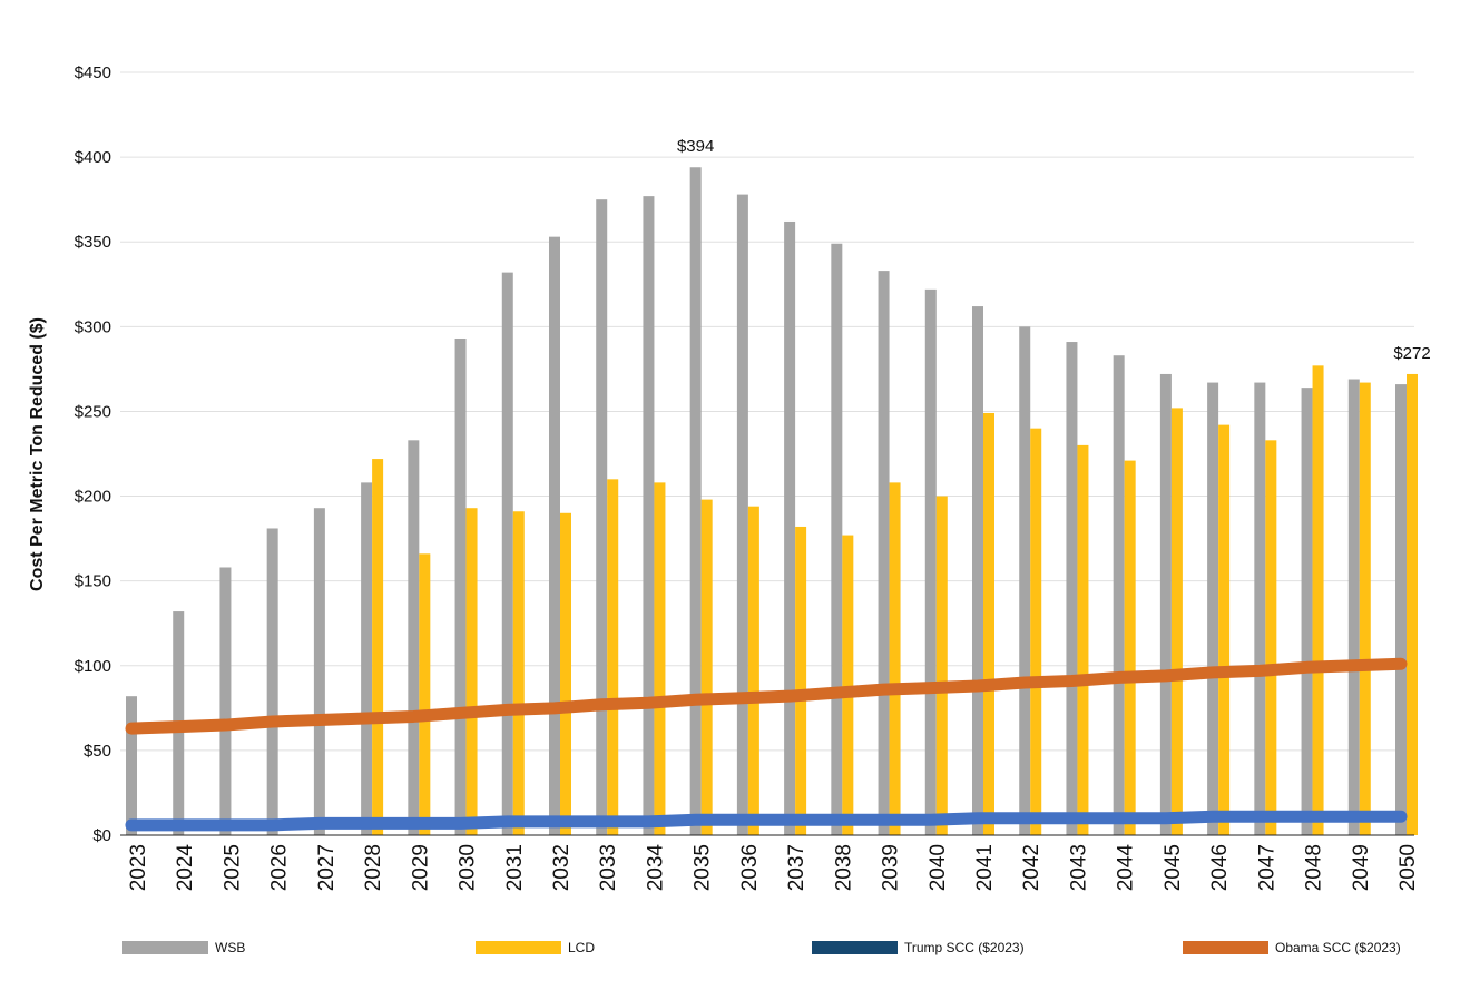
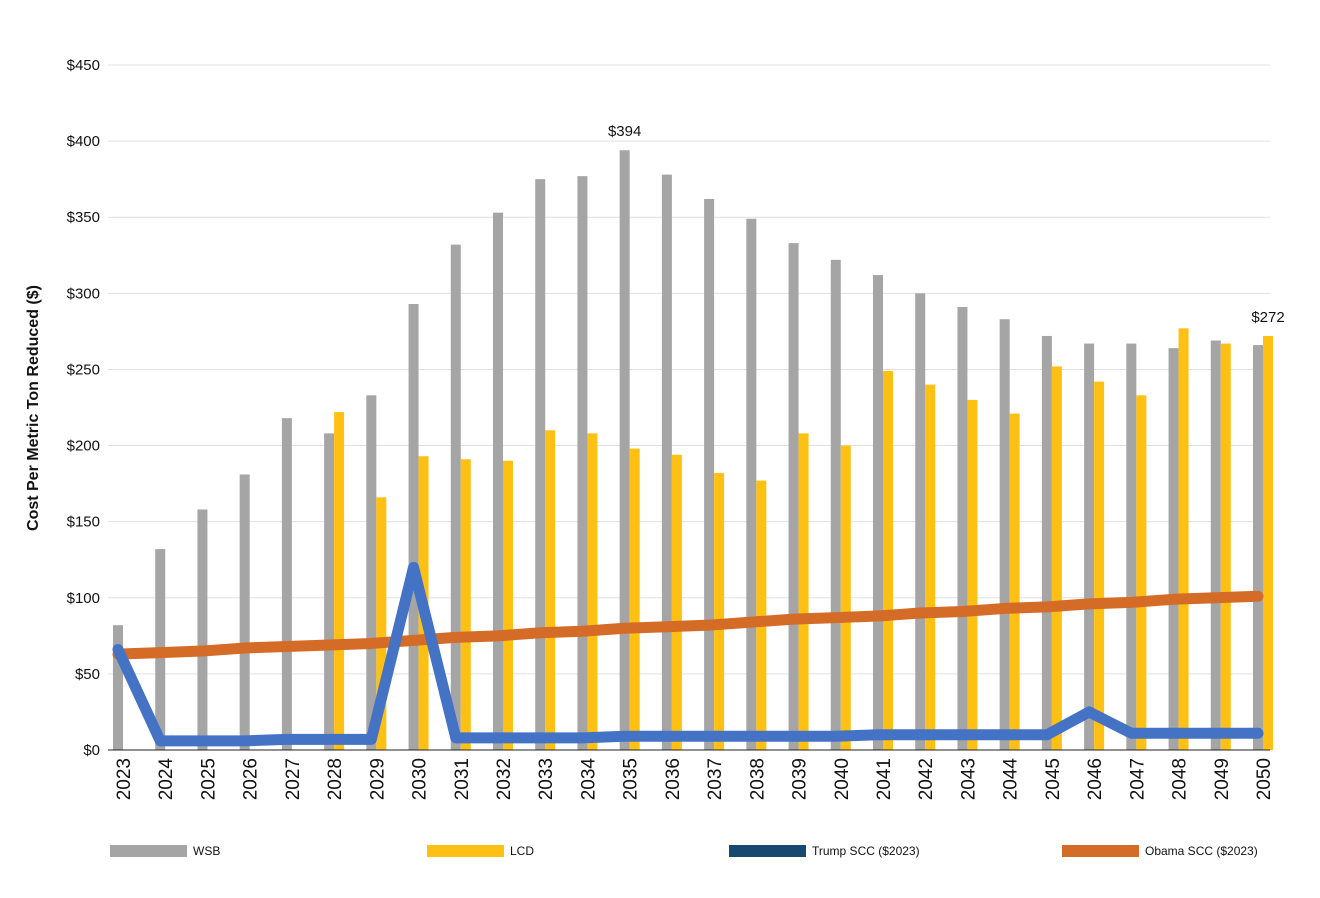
Trump SCC ($2023)/2023: $6 -> $66
WSB/2027: $193 -> $218
Trump SCC ($2023)/2030: $7 -> $120
Trump SCC ($2023)/2046: $11 -> $25
